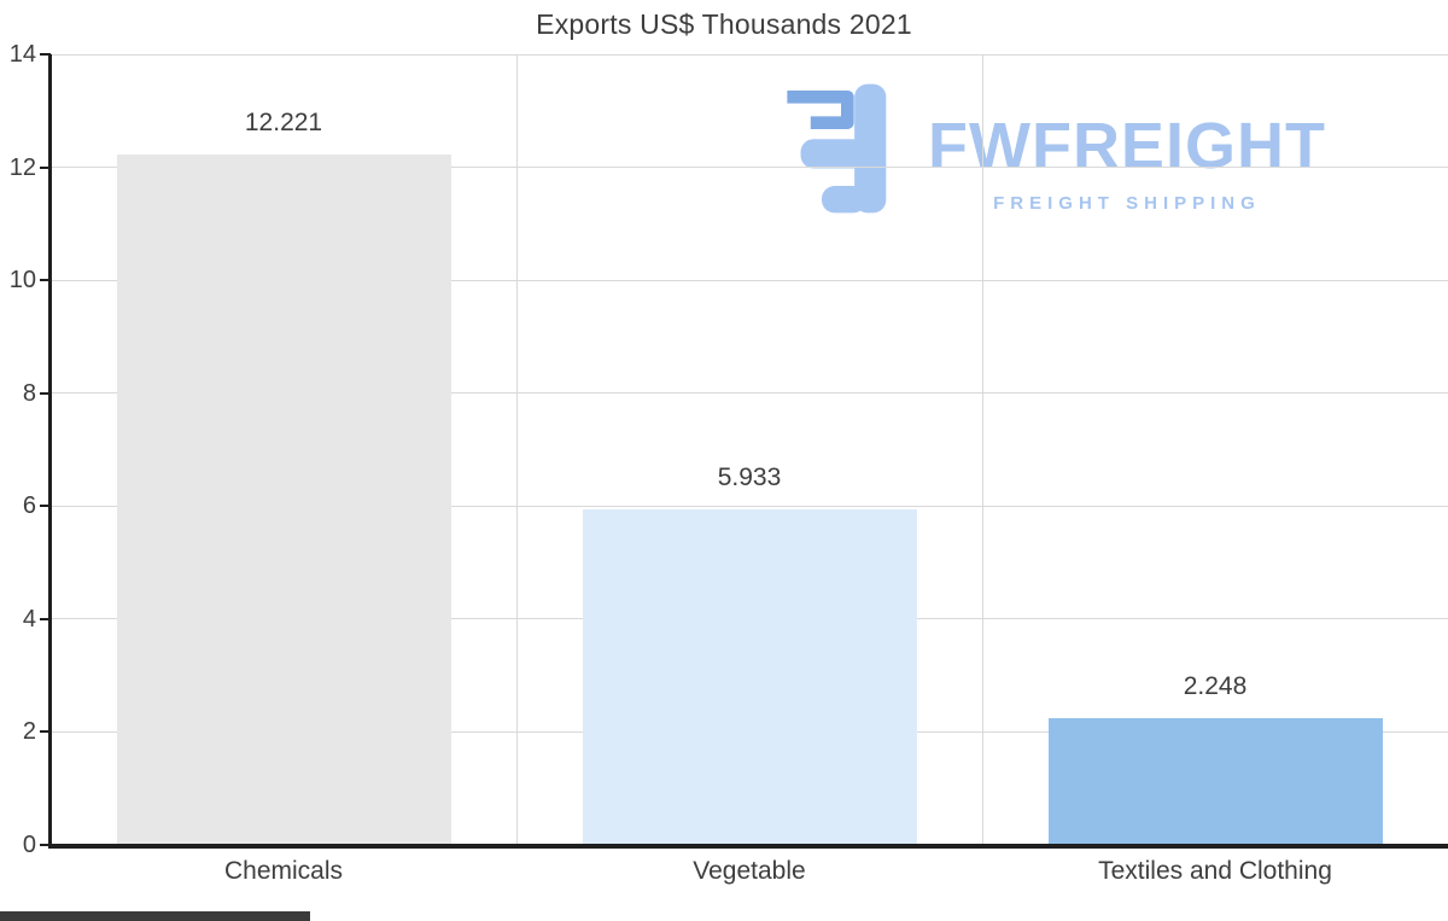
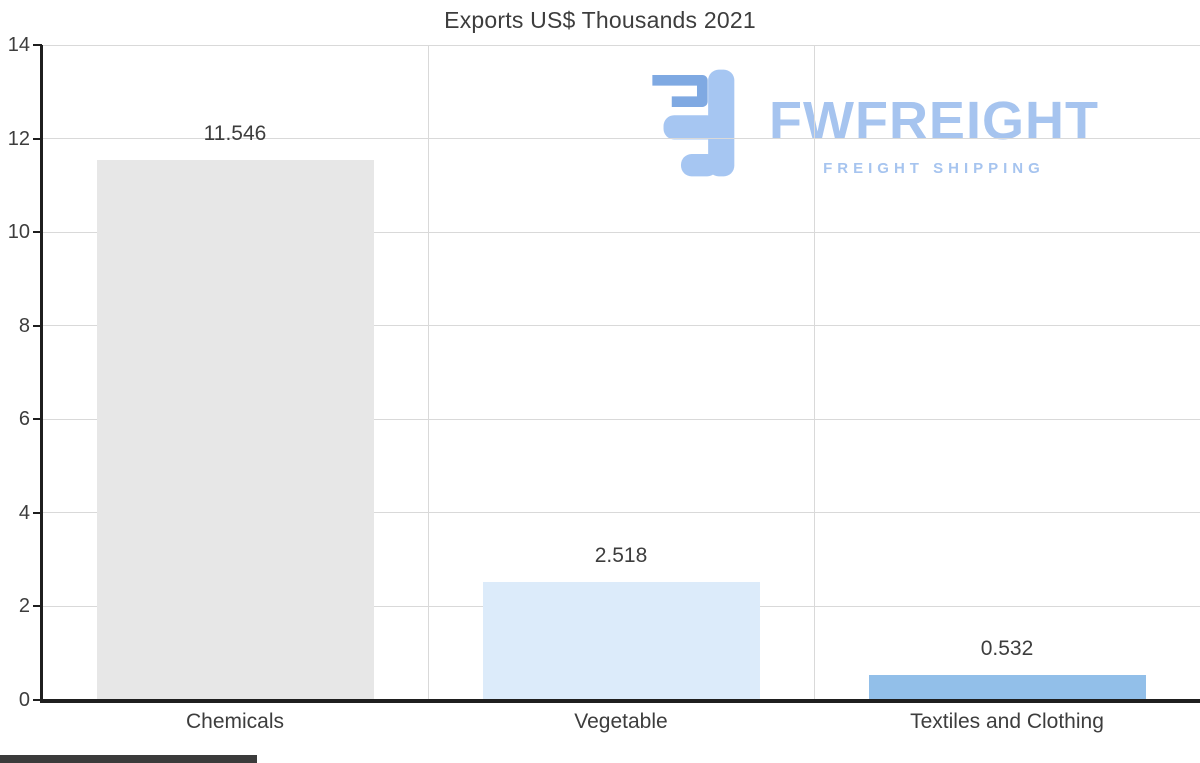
Chemicals: 12.221 -> 11.546
Vegetable: 5.933 -> 2.518
Textiles and Clothing: 2.248 -> 0.532
